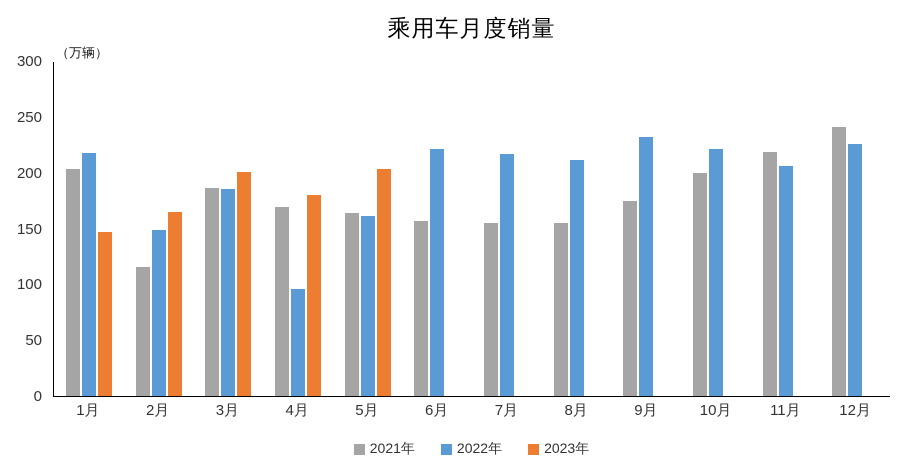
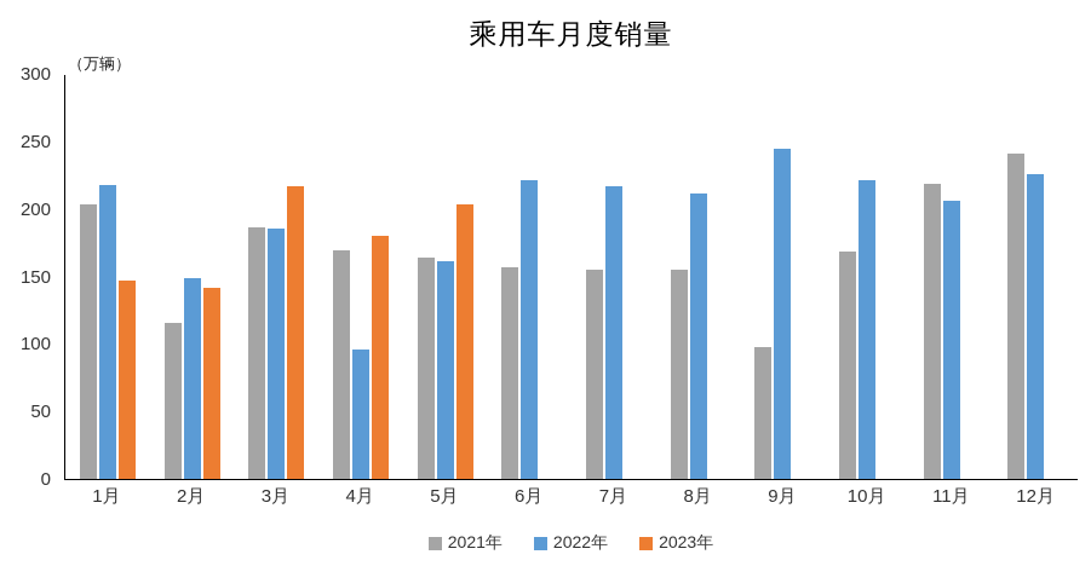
2023年/2月: 165 -> 142
2023年/3月: 201 -> 217
2021年/9月: 175 -> 98
2022年/9月: 233 -> 245
2021年/10月: 200 -> 169
